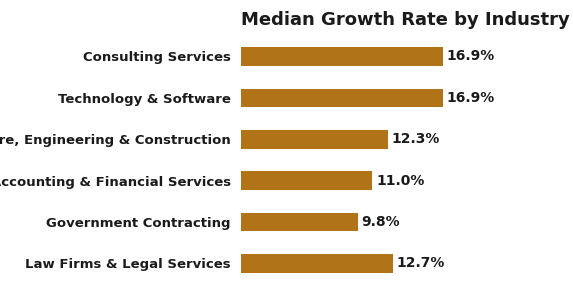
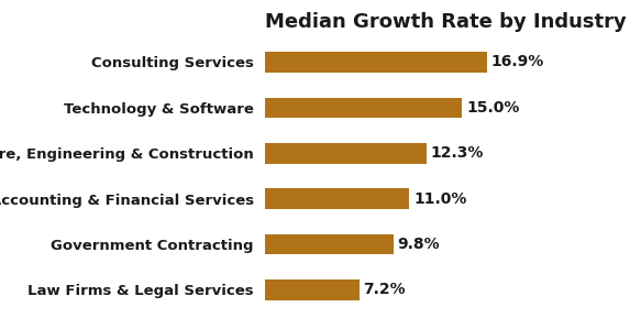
Technology & Software: 16.9% -> 15.0%
Law Firms & Legal Services: 12.7% -> 7.2%
